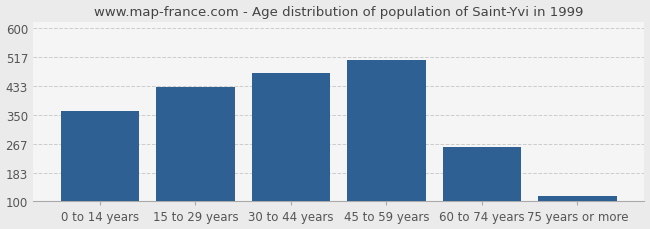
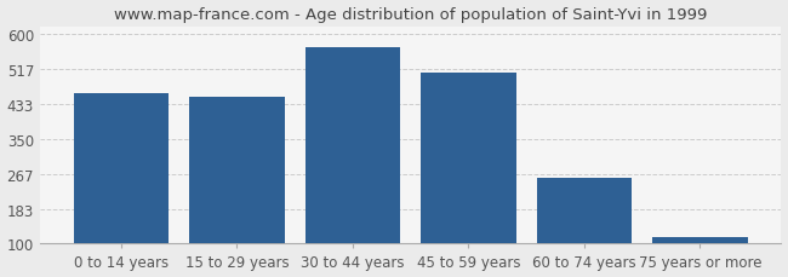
0 to 14 years: 360 -> 460
15 to 29 years: 430 -> 452
30 to 44 years: 470 -> 570
